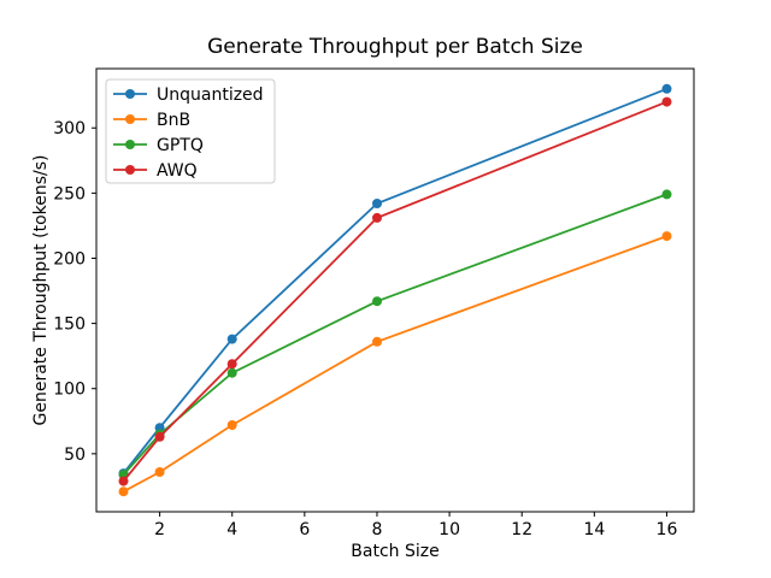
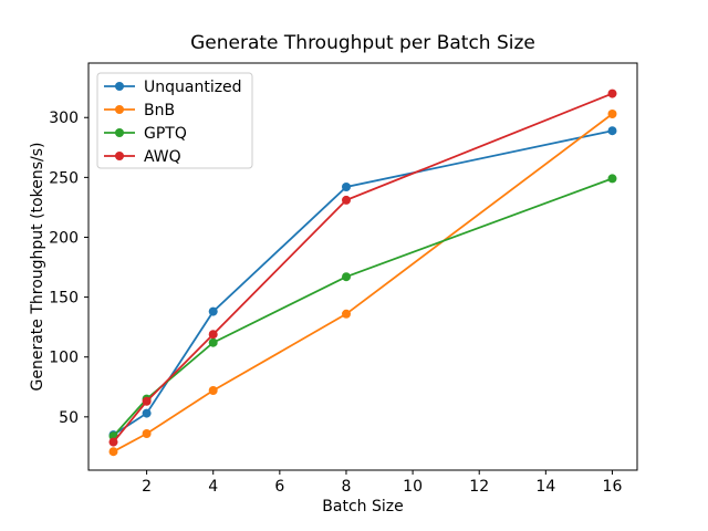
Unquantized/2: 70 -> 53
Unquantized/16: 330 -> 289
BnB/16: 217 -> 303
